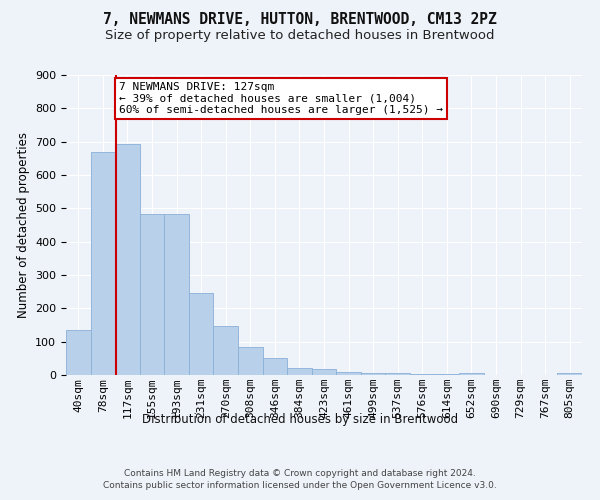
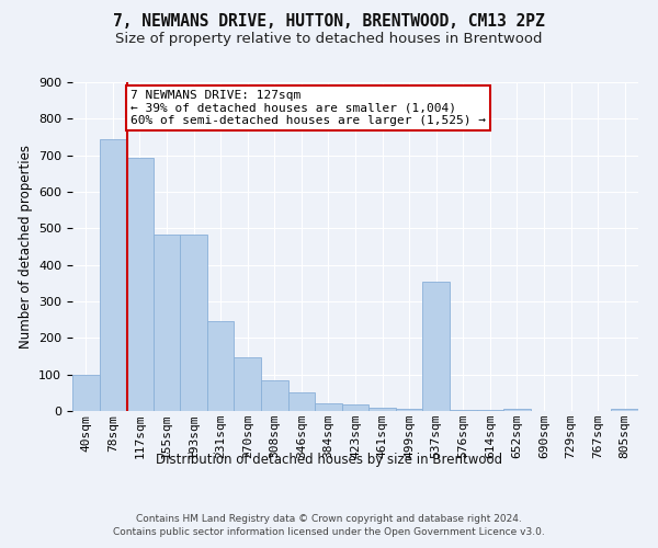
40sqm: 135 -> 100
78sqm: 670 -> 745
537sqm: 5 -> 355
